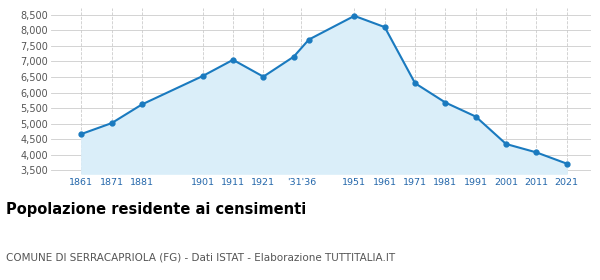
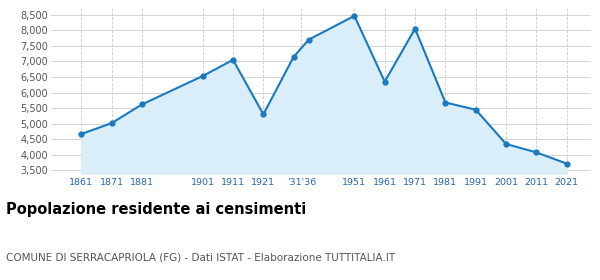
1921: 6,510 -> 5,300
1961: 8,100 -> 6,350
1971: 6,300 -> 8,050
1991: 5,230 -> 5,450
